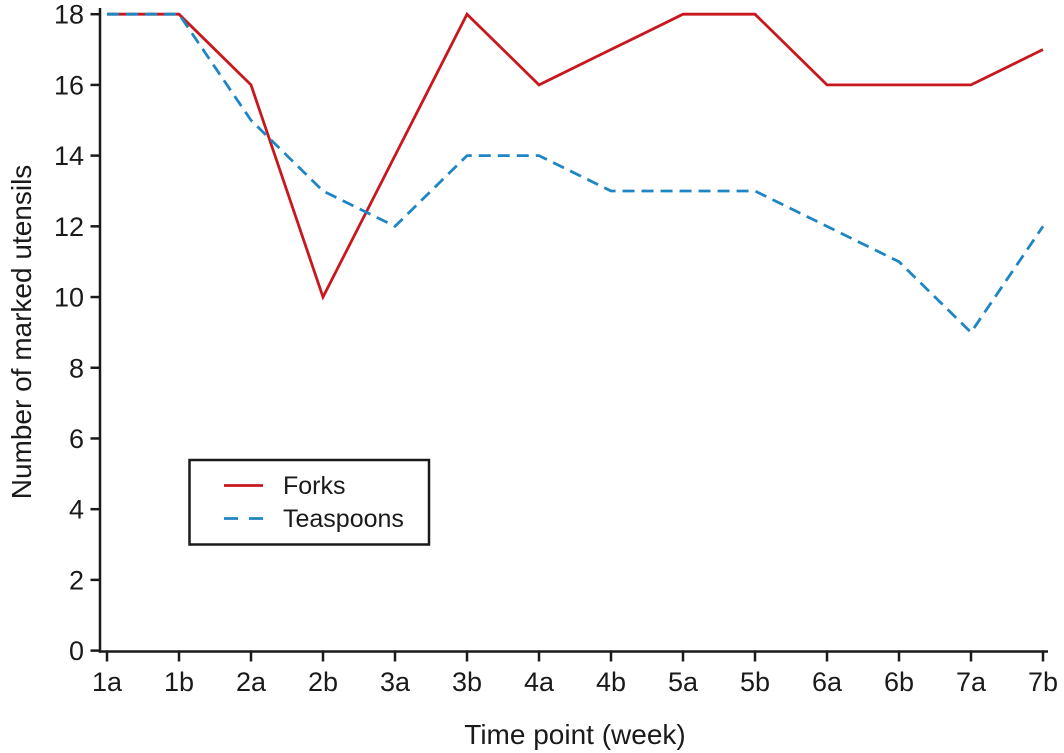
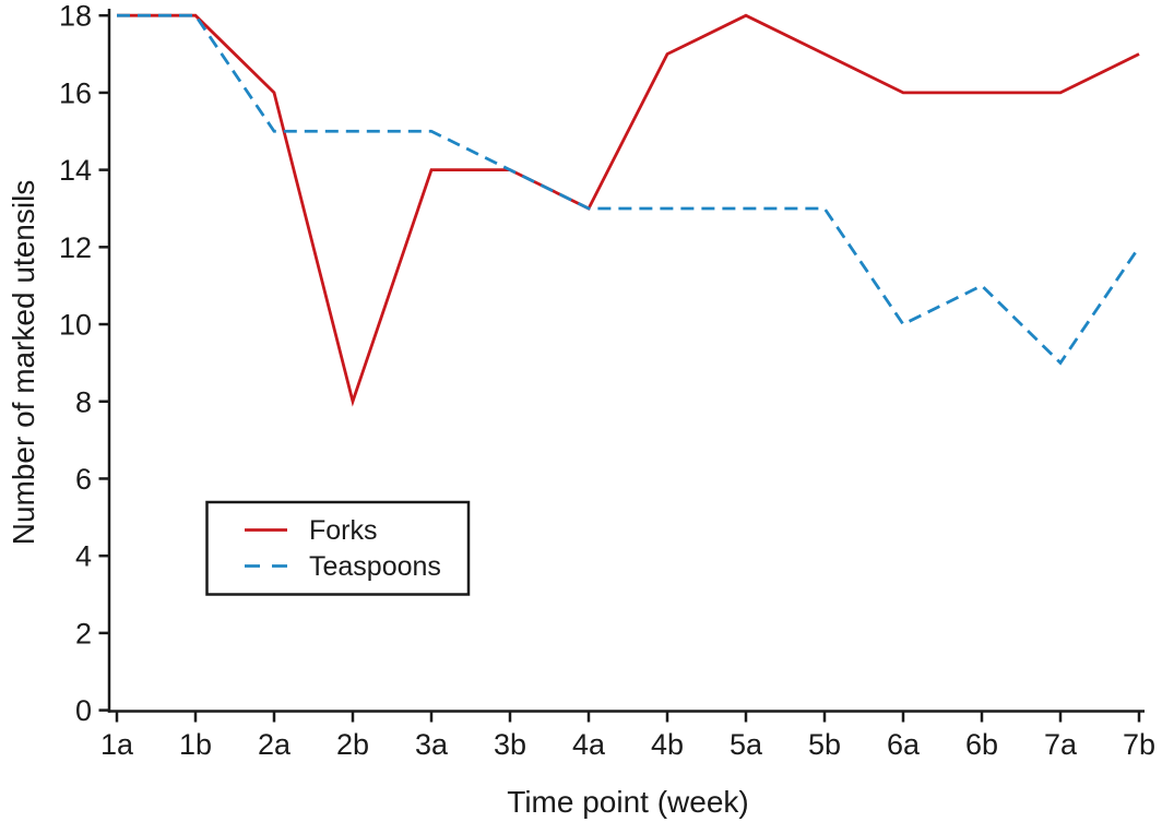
Forks/2b: 10 -> 8
Teaspoons/2b: 13 -> 15
Teaspoons/3a: 12 -> 15
Forks/3b: 18 -> 14
Forks/4a: 16 -> 13
Teaspoons/4a: 14 -> 13
Forks/5b: 18 -> 17
Teaspoons/6a: 12 -> 10
